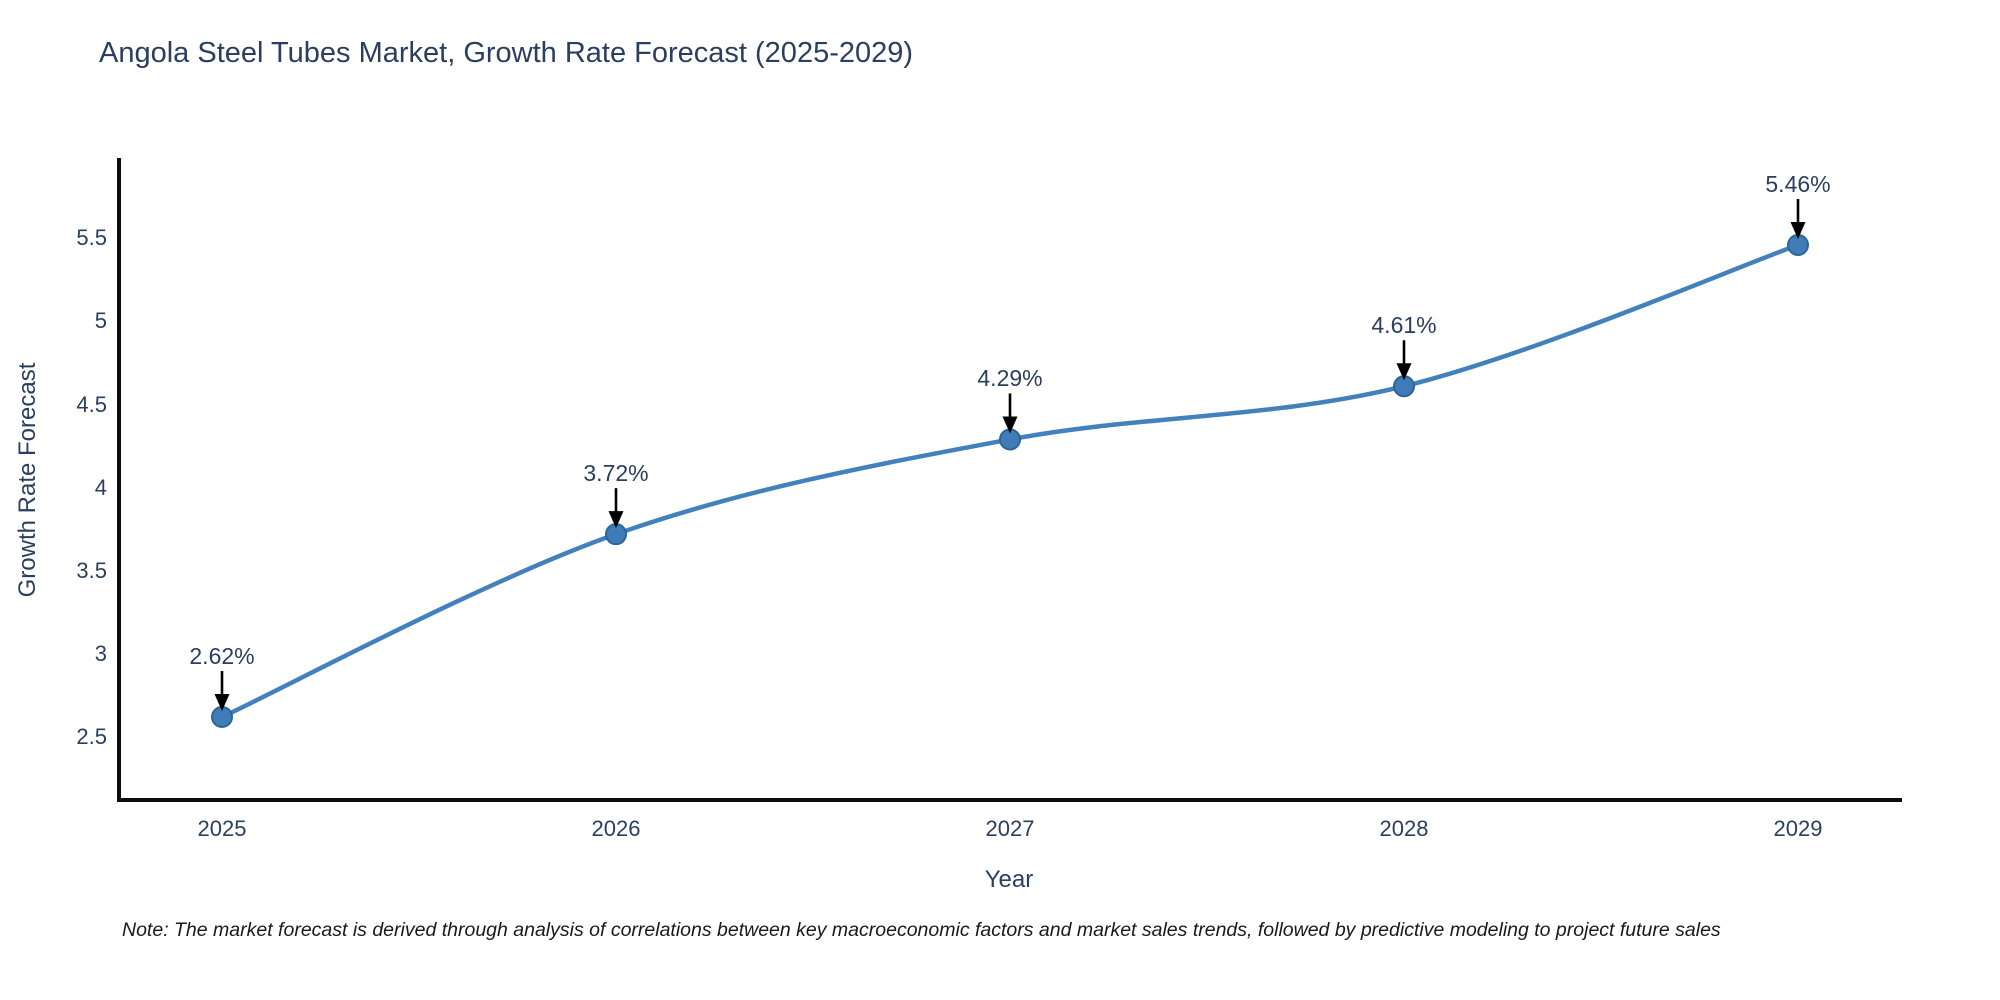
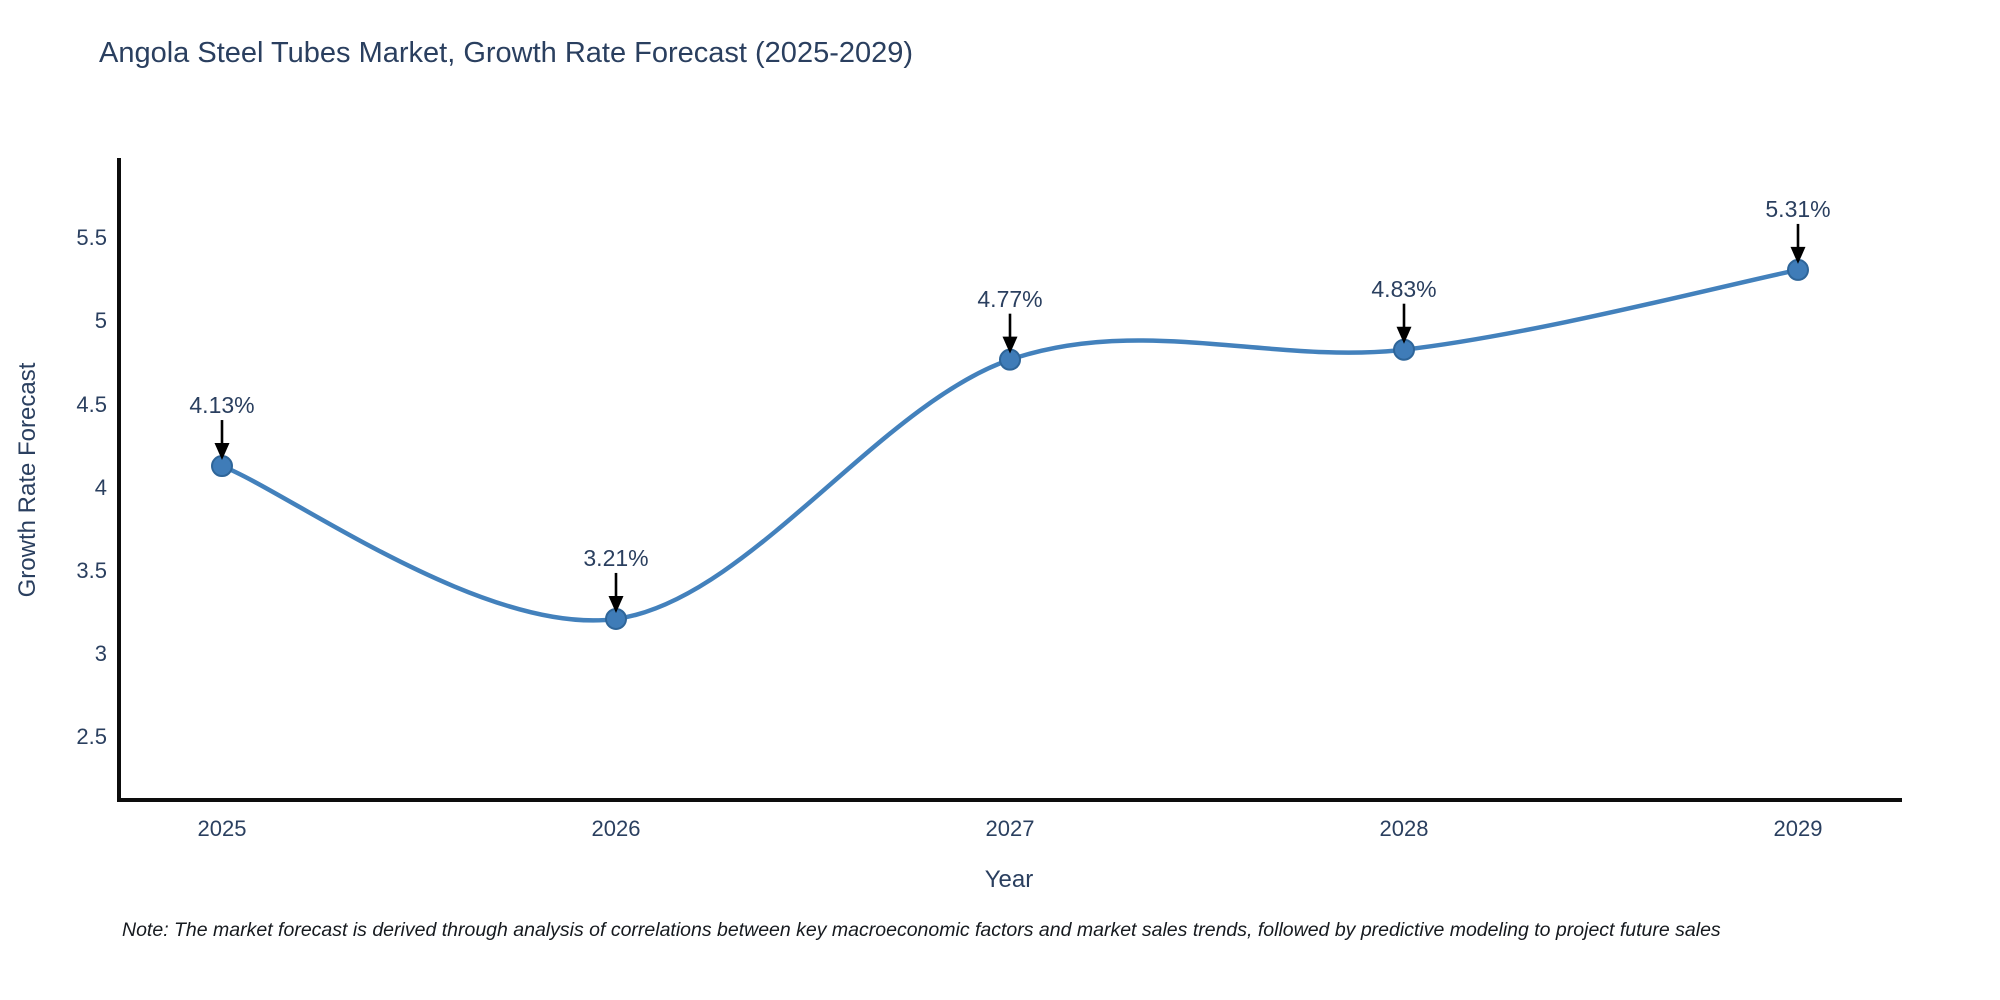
2025: 2.62% -> 4.13%
2026: 3.72% -> 3.21%
2027: 4.29% -> 4.77%
2028: 4.61% -> 4.83%
2029: 5.46% -> 5.31%
